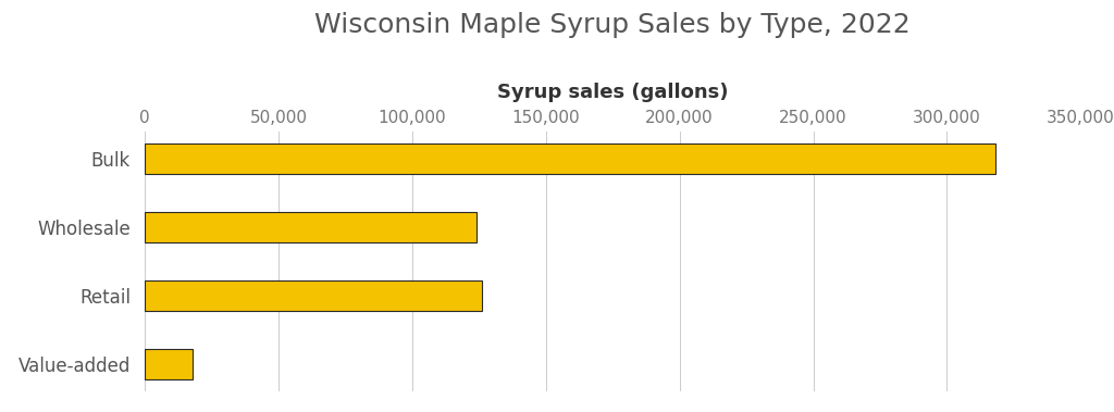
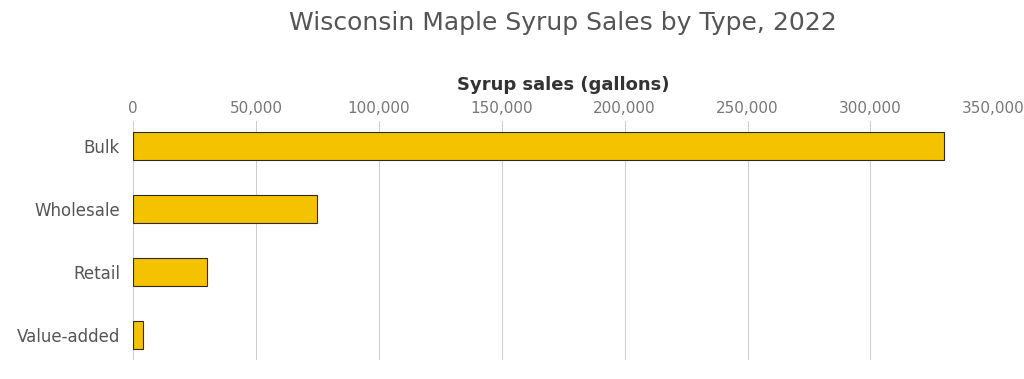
Bulk: 318,000 -> 330,000
Wholesale: 124,000 -> 75,000
Retail: 126,000 -> 30,000
Value-added: 18,000 -> 4,000
